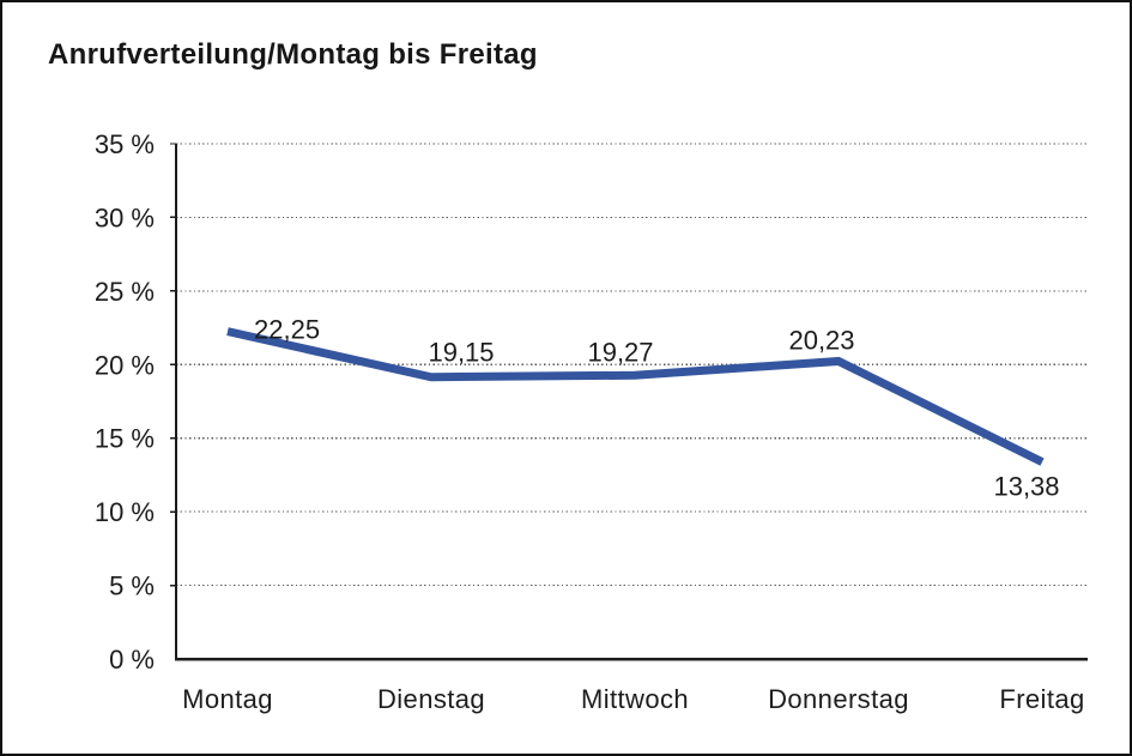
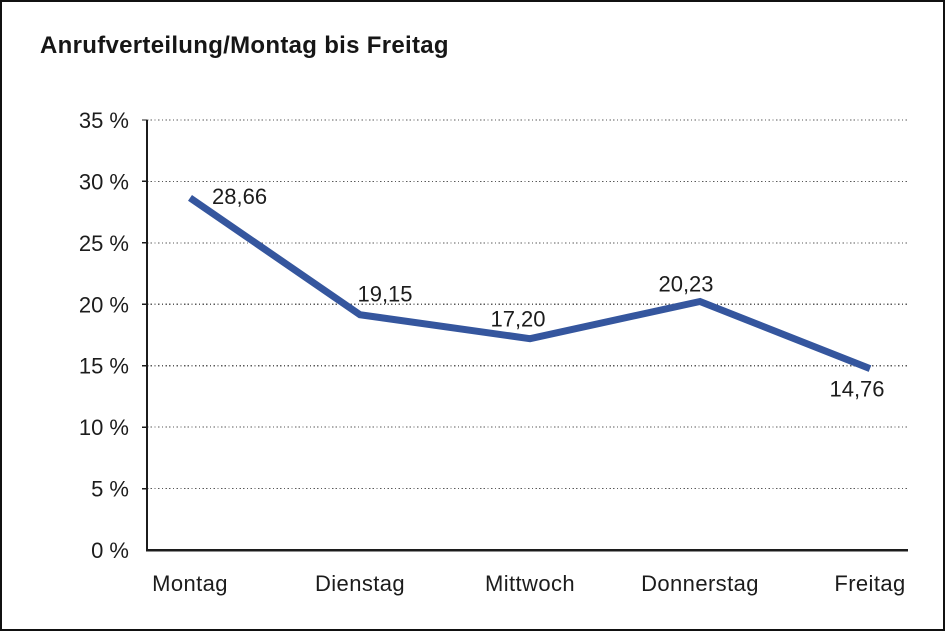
Montag: 22,25 -> 28,66
Mittwoch: 19,27 -> 17,20
Freitag: 13,38 -> 14,76
